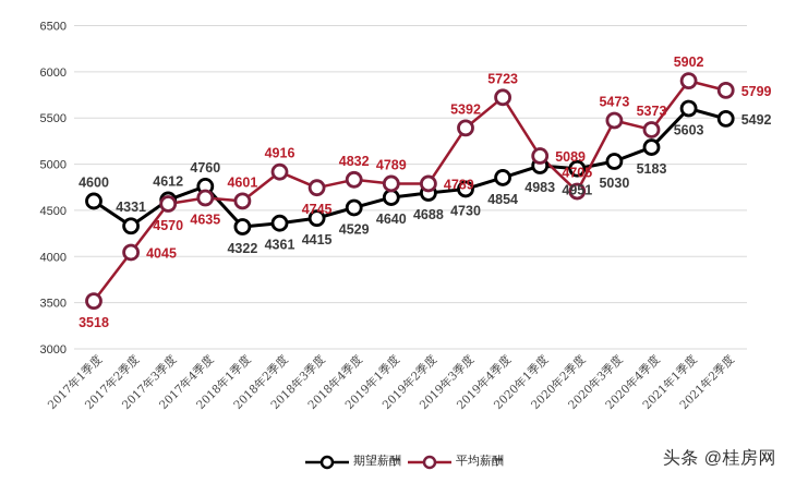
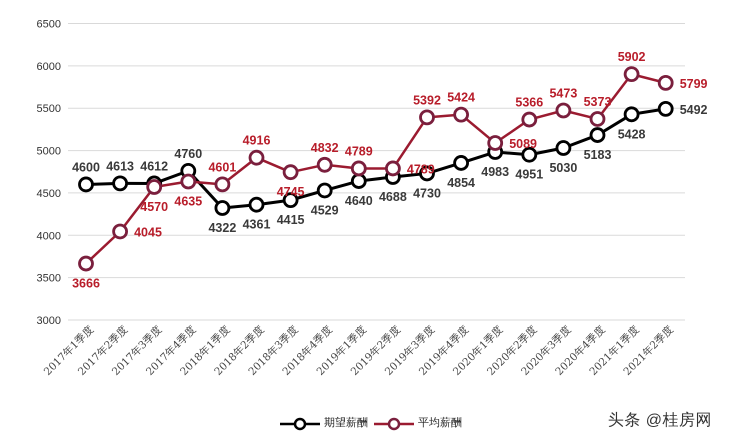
平均薪酬/2017年1季度: 3518 -> 3666
期望薪酬/2017年2季度: 4331 -> 4613
平均薪酬/2019年4季度: 5723 -> 5424
平均薪酬/2020年2季度: 4705 -> 5366
期望薪酬/2021年1季度: 5603 -> 5428
